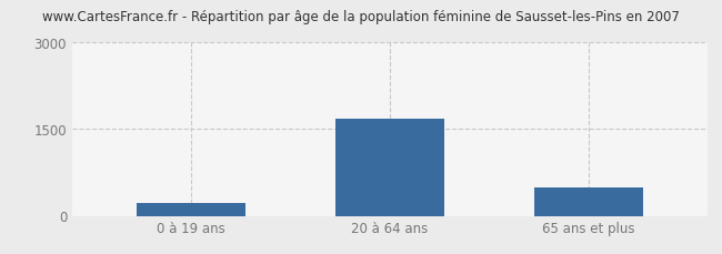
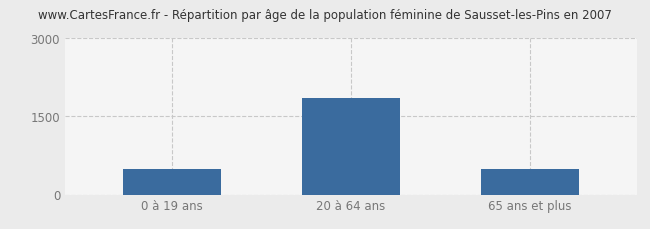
0 à 19 ans: 220 -> 480
20 à 64 ans: 1680 -> 1860
